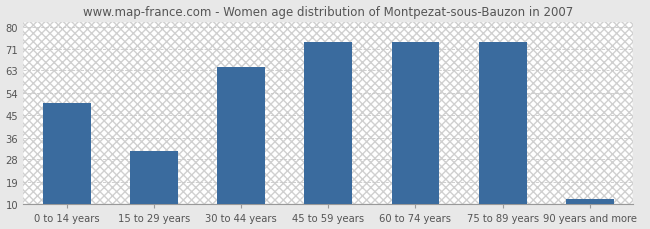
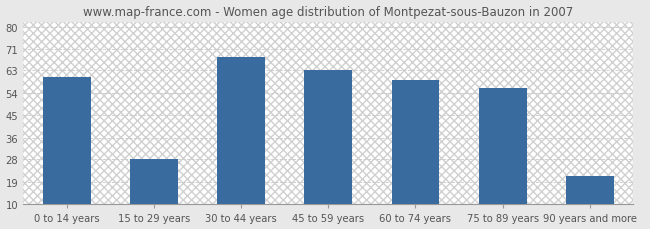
0 to 14 years: 50 -> 60
15 to 29 years: 31 -> 28
30 to 44 years: 64 -> 68
45 to 59 years: 74 -> 63
60 to 74 years: 74 -> 59
75 to 89 years: 74 -> 56
90 years and more: 12 -> 21
